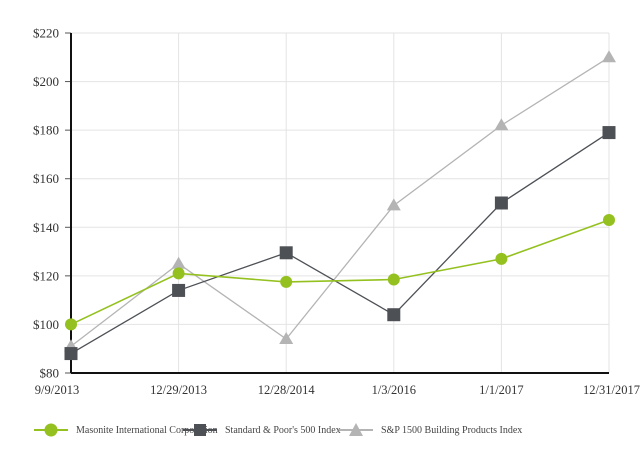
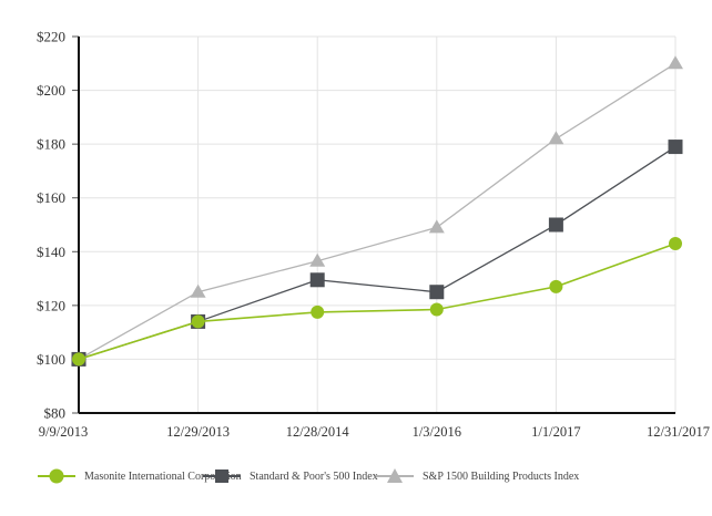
Standard & Poor's 500 Index/9/9/2013: $88 -> $100
S&P 1500 Building Products Index/9/9/2013: $91 -> $100
Masonite International Corporation/12/29/2013: $121 -> $114
S&P 1500 Building Products Index/12/28/2014: $94 -> $136
Standard & Poor's 500 Index/1/3/2016: $104 -> $125
